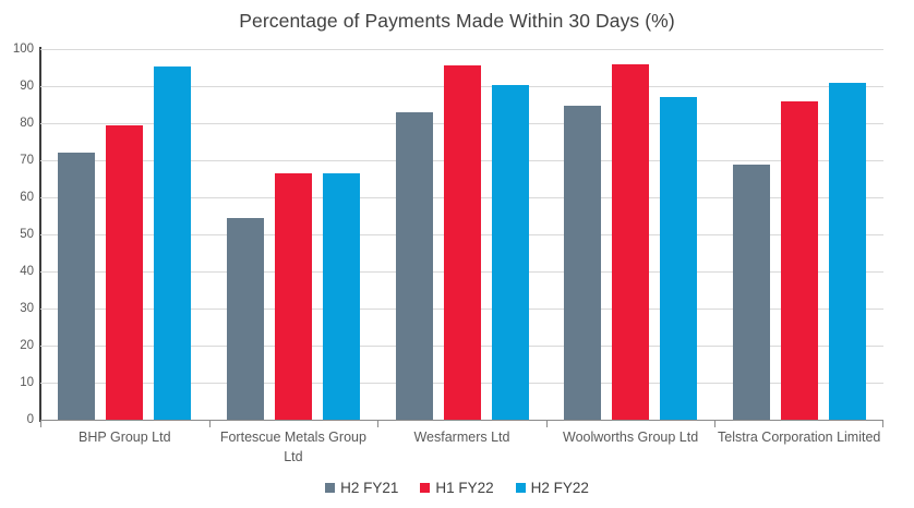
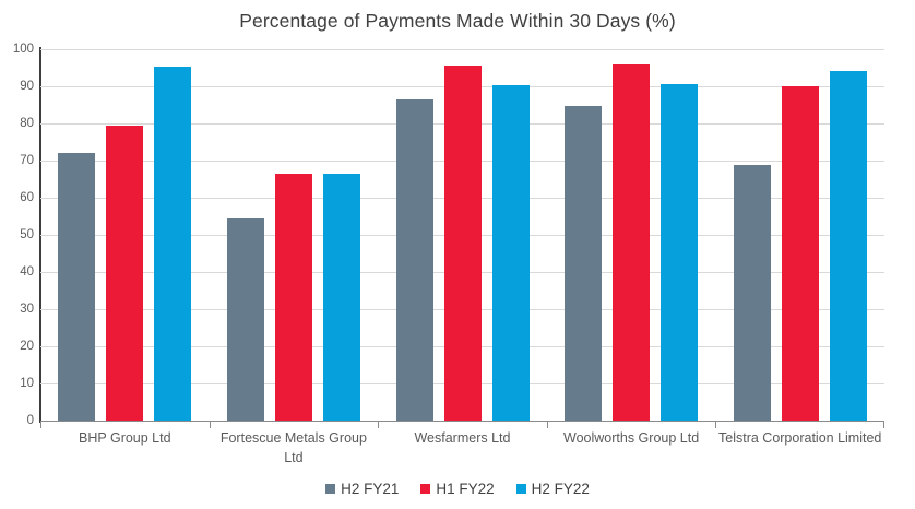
H2 FY21/Wesfarmers Ltd: 83 -> 86
H2 FY22/Woolworths Group Ltd: 87 -> 91
H1 FY22/Telstra Corporation Limited: 86 -> 90
H2 FY22/Telstra Corporation Limited: 91 -> 94
